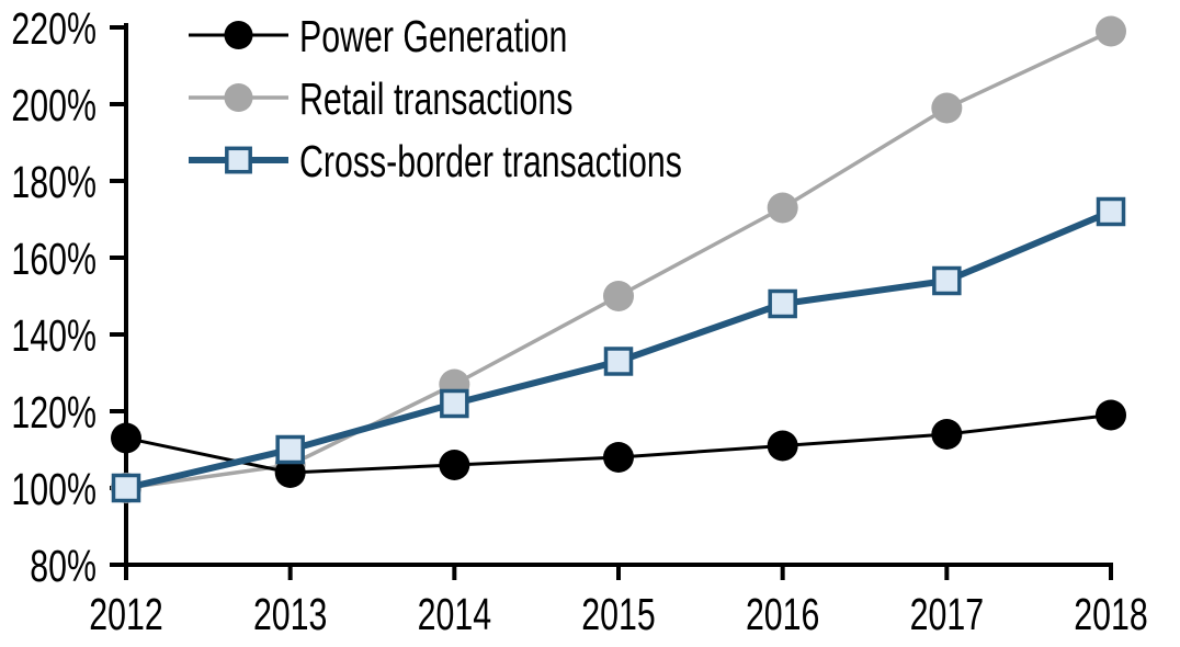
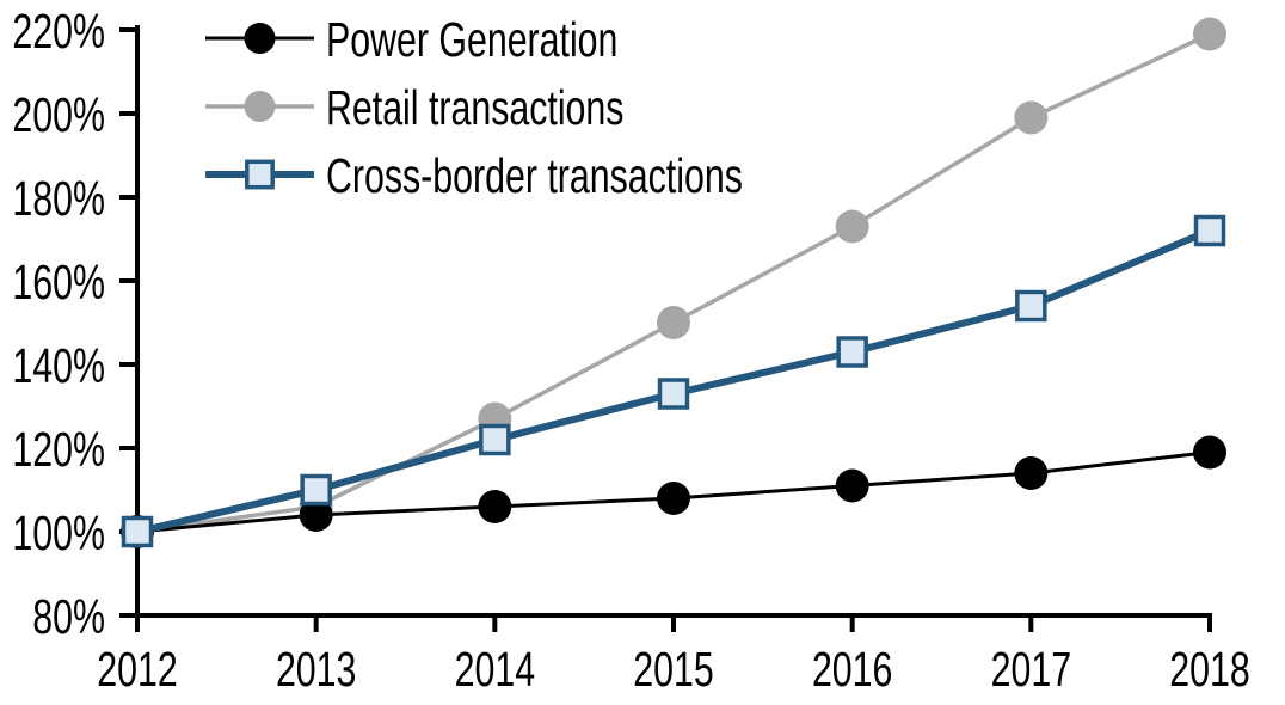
Power Generation/2012: 113% -> 100%
Cross-border transactions/2016: 148% -> 143%
